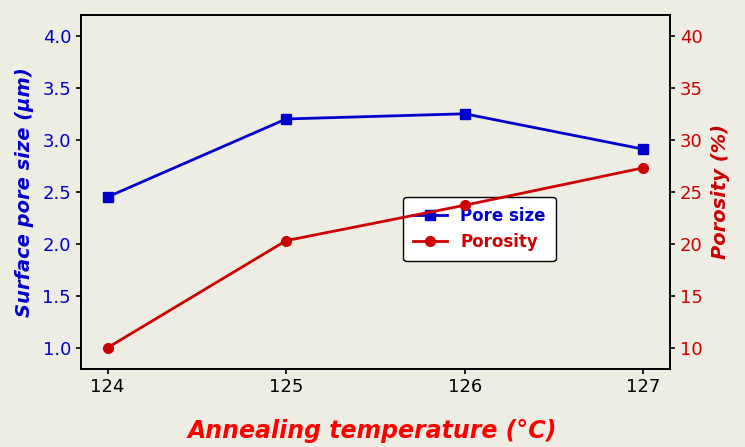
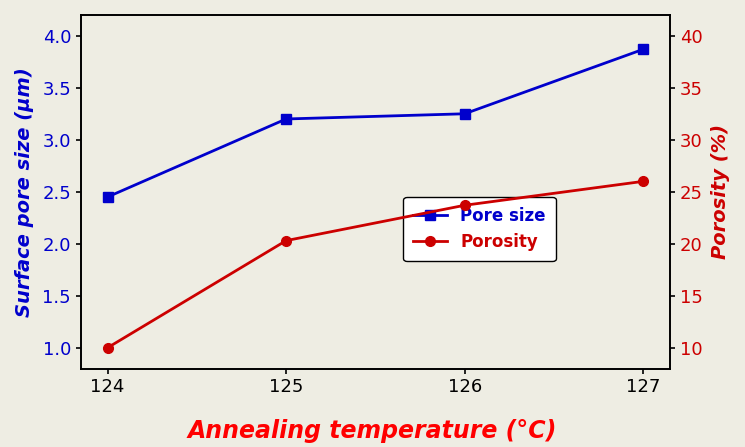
Pore size/127: 2.91 -> 3.87
Porosity/127: 27.3 -> 26.0
